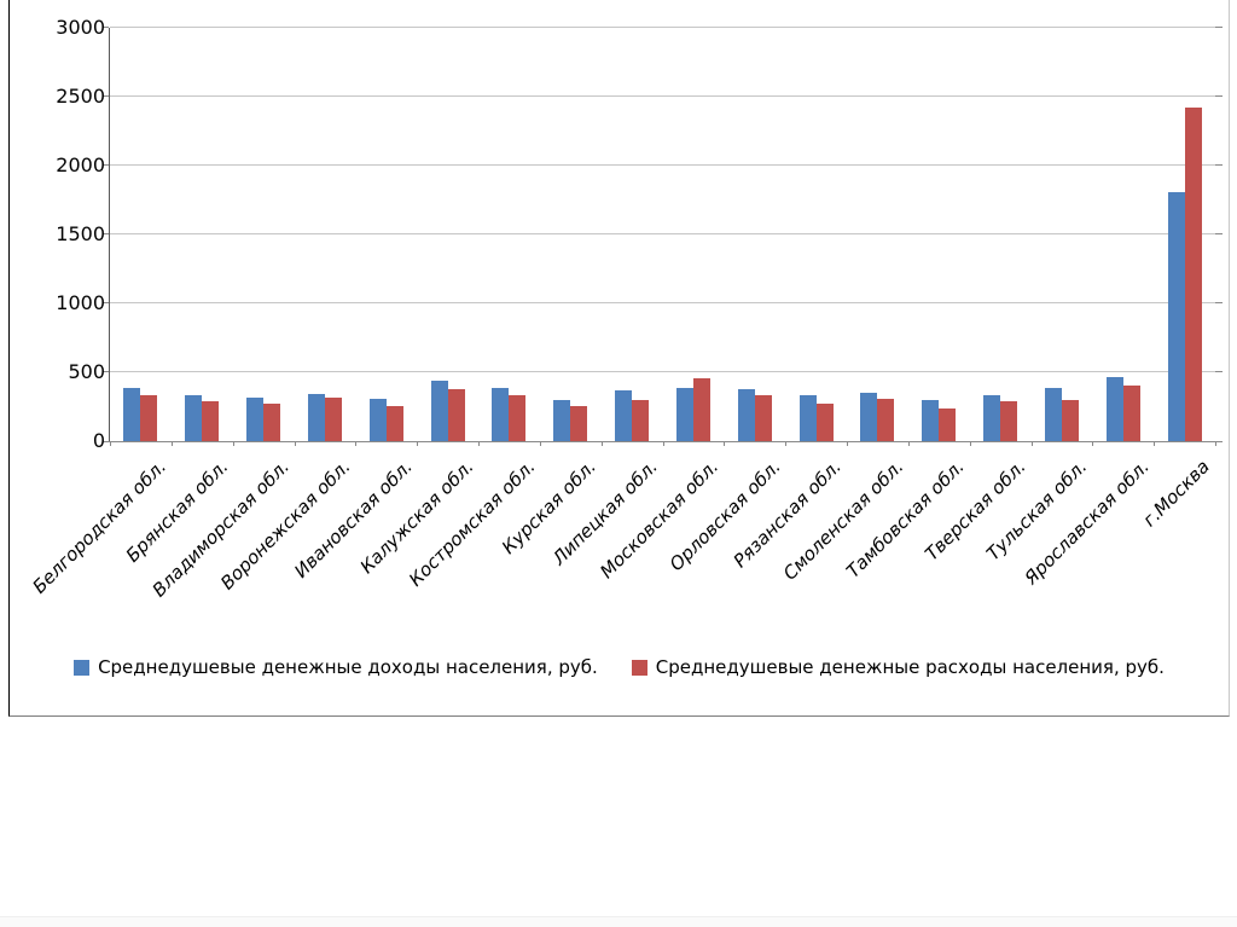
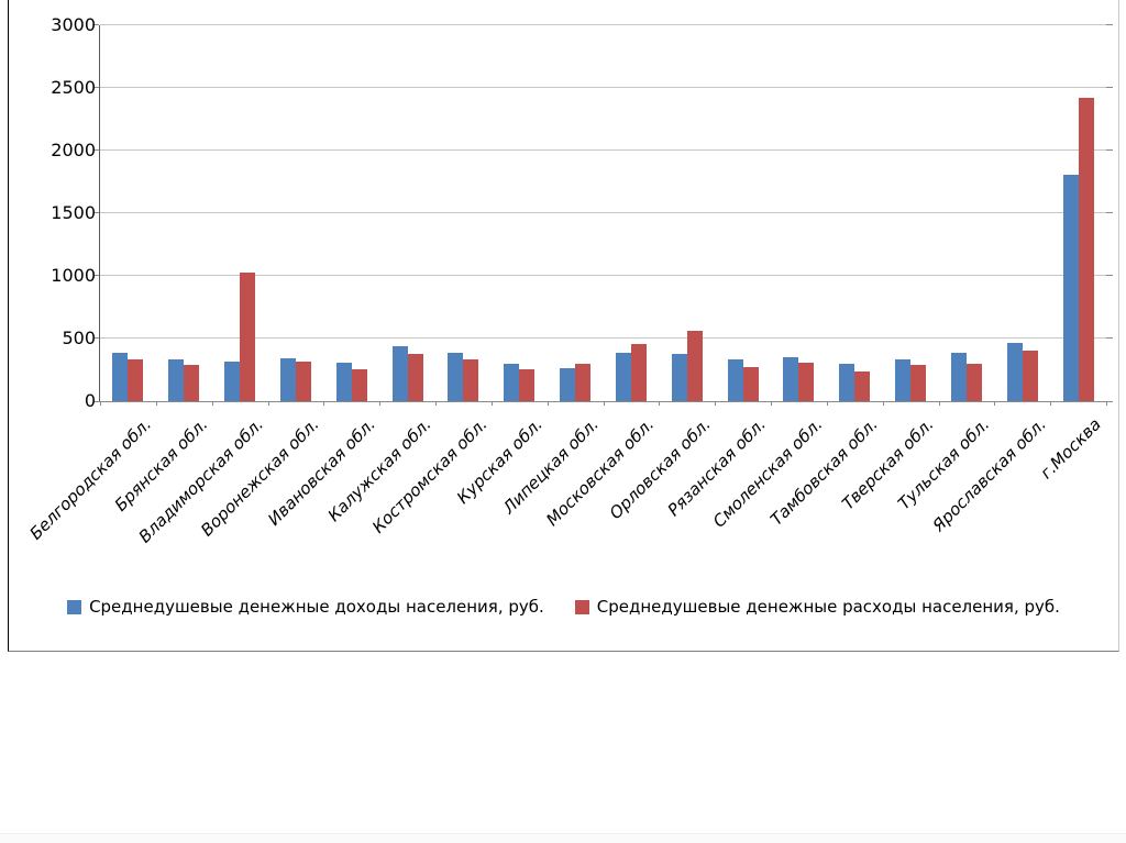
Среднедушевые денежные расходы населения, руб./Владиморская обл.: 270 -> 1030
Среднедушевые денежные доходы населения, руб./Липецкая обл.: 370 -> 260
Среднедушевые денежные расходы населения, руб./Орловская обл.: 330 -> 560
